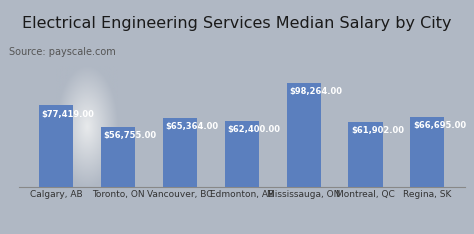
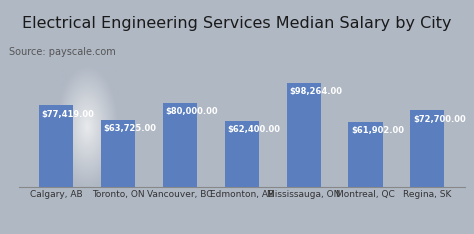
Toronto, ON: $56,755.00 -> $63,725.00
Vancouver, BC: $65,364.00 -> $80,000.00
Regina, SK: $66,695.00 -> $72,700.00
